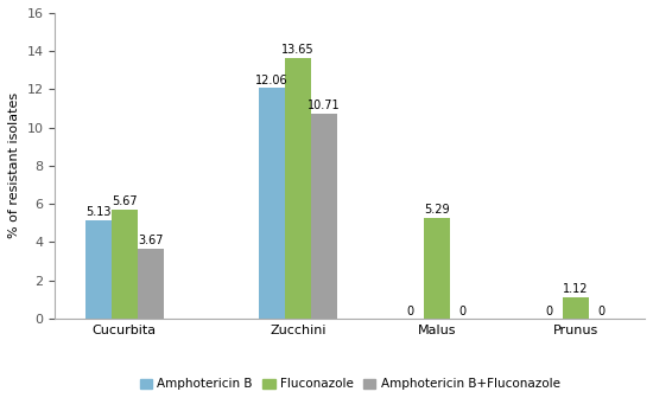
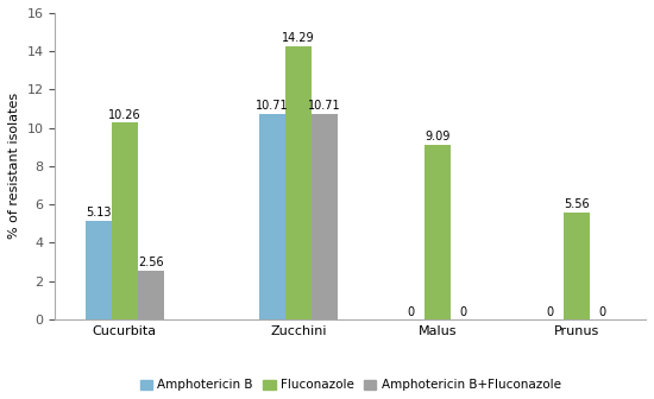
Fluconazole/Cucurbita: 5.67 -> 10.26
Amphotericin B+Fluconazole/Cucurbita: 3.67 -> 2.56
Amphotericin B/Zucchini: 12.06 -> 10.71
Fluconazole/Zucchini: 13.65 -> 14.29
Fluconazole/Malus: 5.29 -> 9.09
Fluconazole/Prunus: 1.12 -> 5.56
